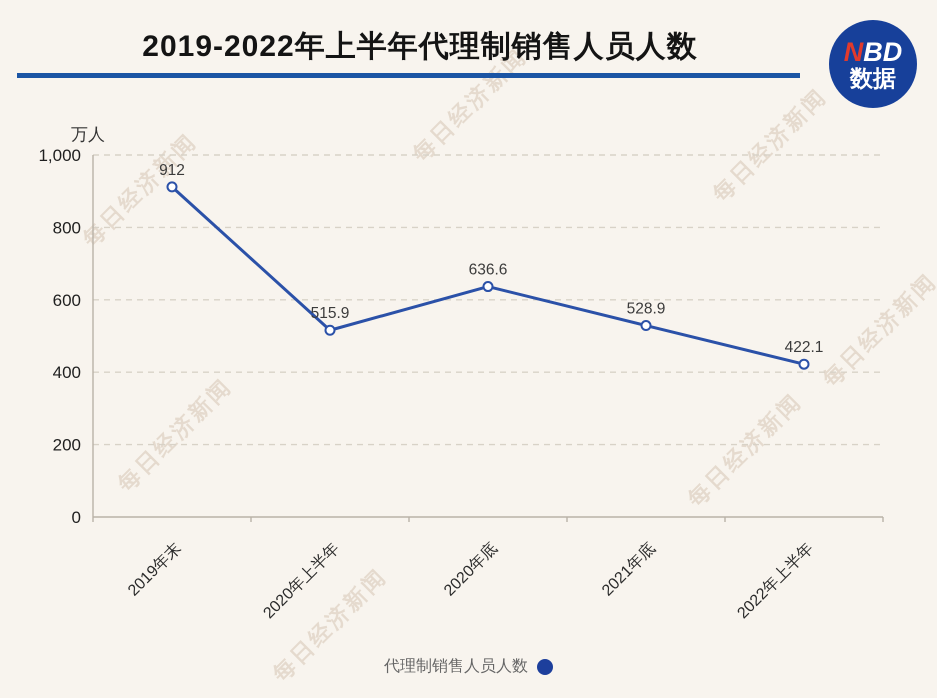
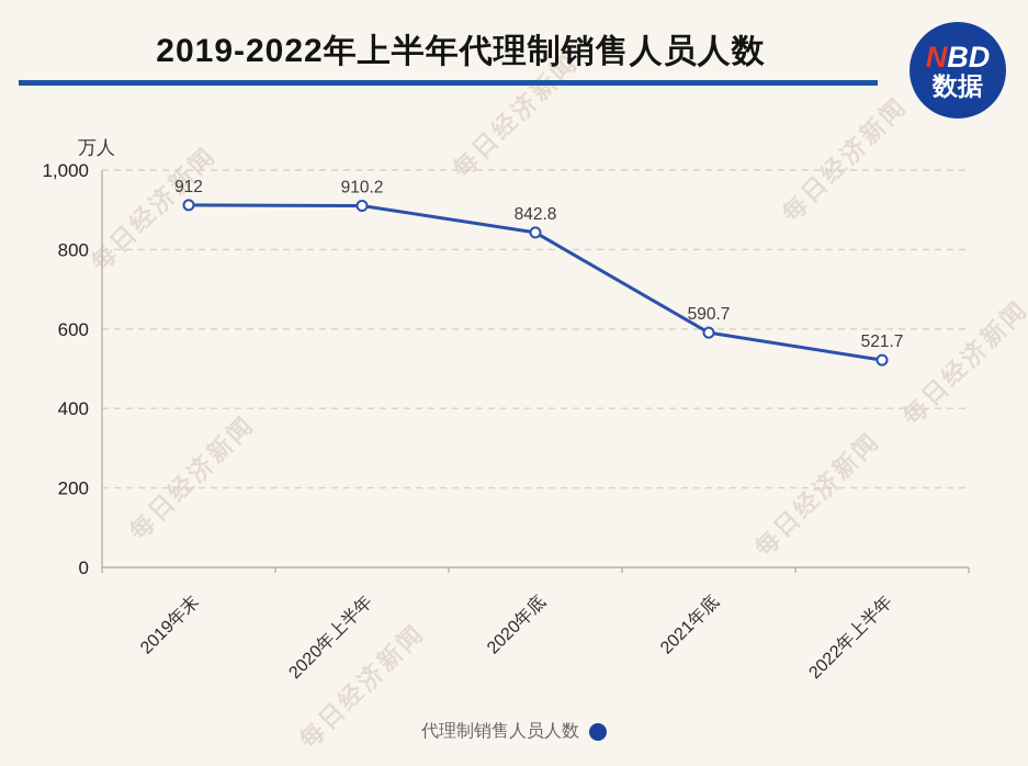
2020年上半年: 515.9 -> 910.2
2020年底: 636.6 -> 842.8
2021年底: 528.9 -> 590.7
2022年上半年: 422.1 -> 521.7
